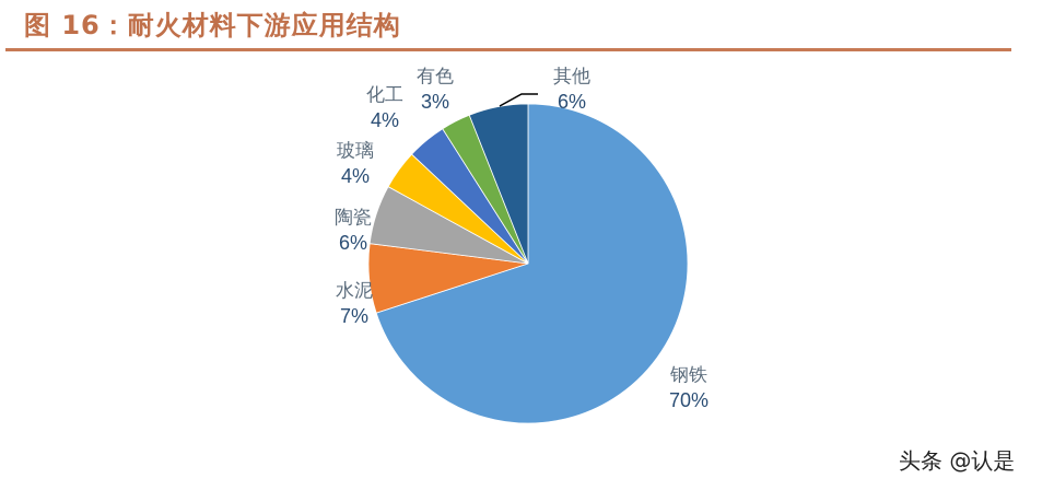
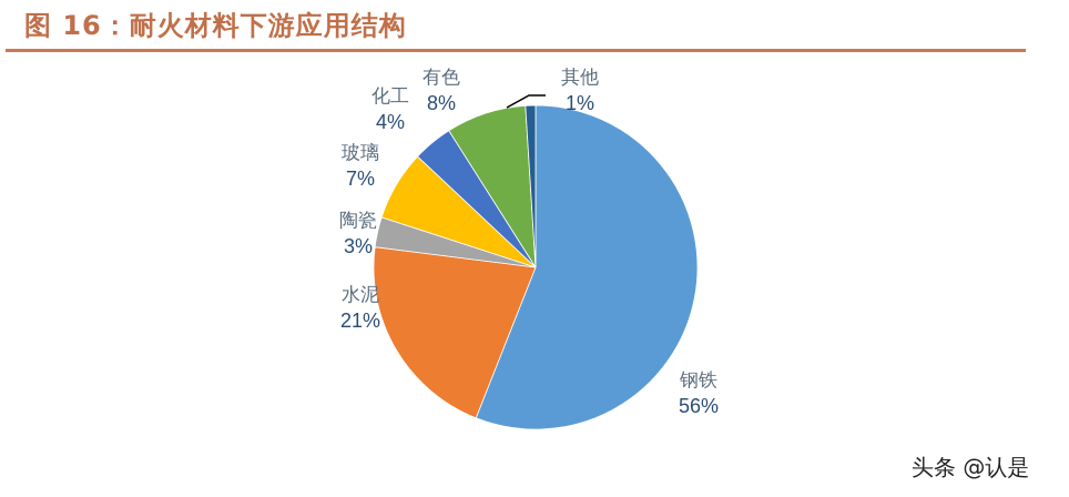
钢铁: 70% -> 56%
水泥: 7% -> 21%
陶瓷: 6% -> 3%
玻璃: 4% -> 7%
有色: 3% -> 8%
其他: 6% -> 1%
